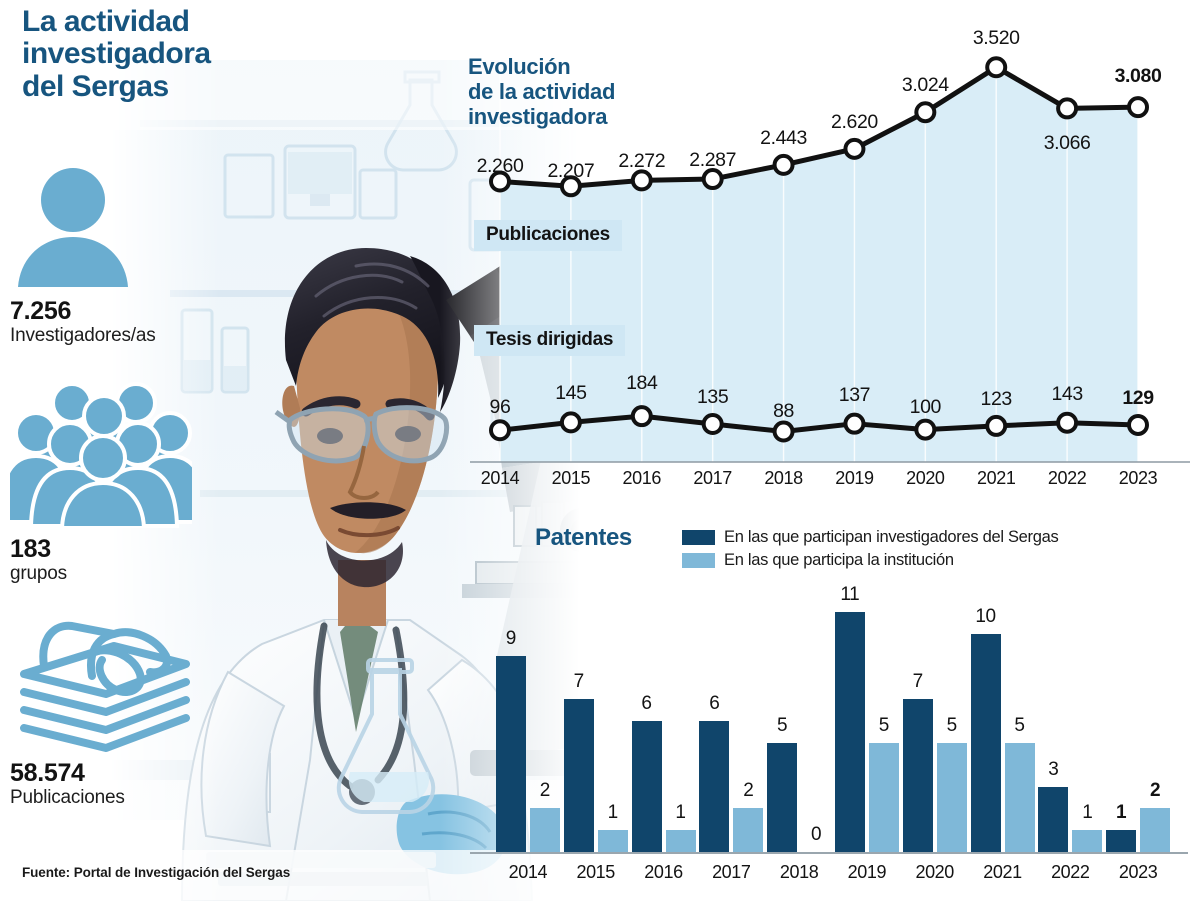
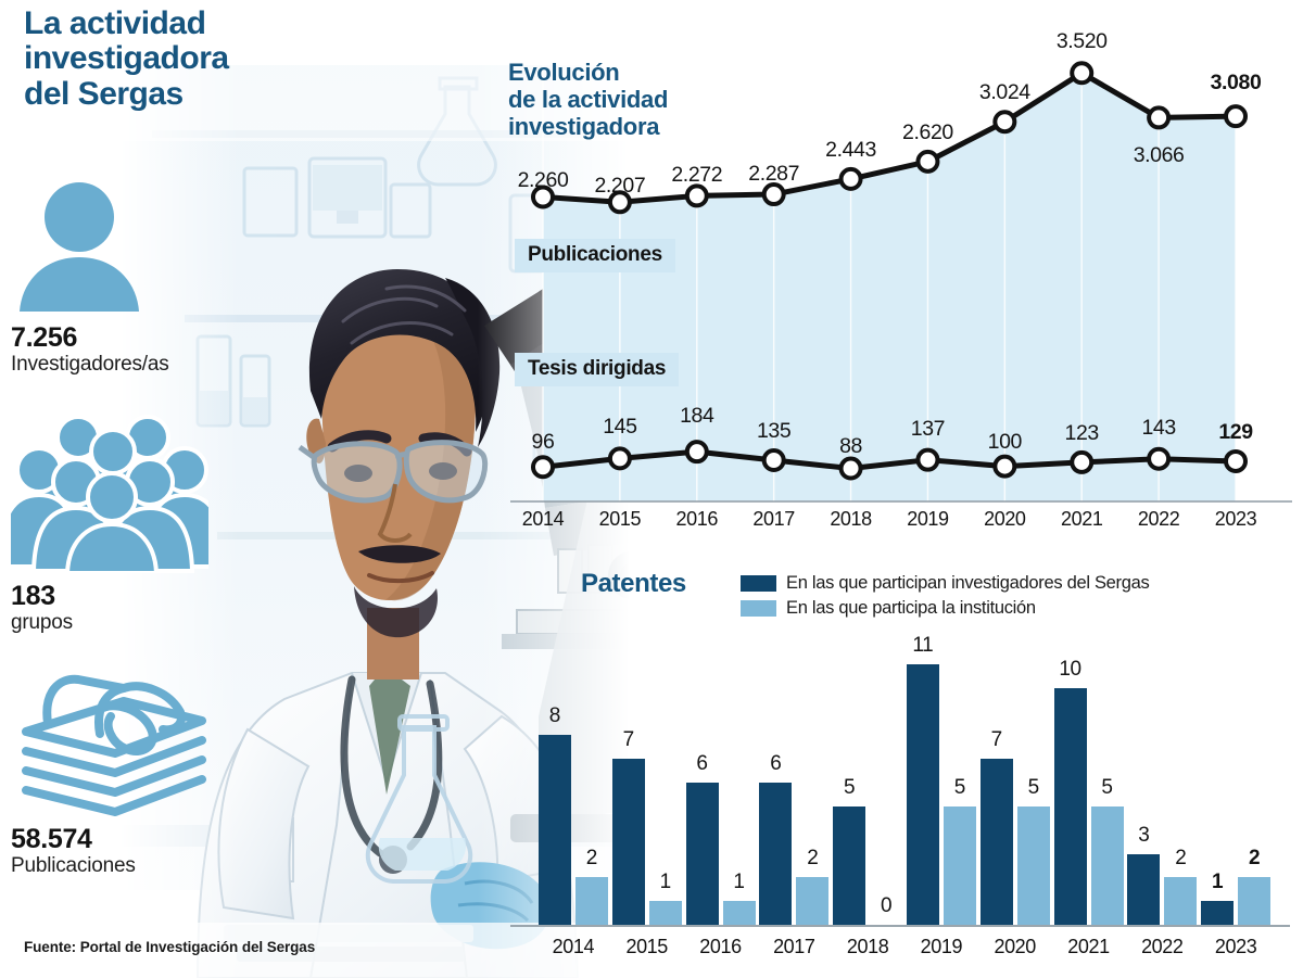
Patentes/En las que participan investigadores del Sergas/2014: 9 -> 8
Patentes/En las que participa la institución/2022: 1 -> 2
